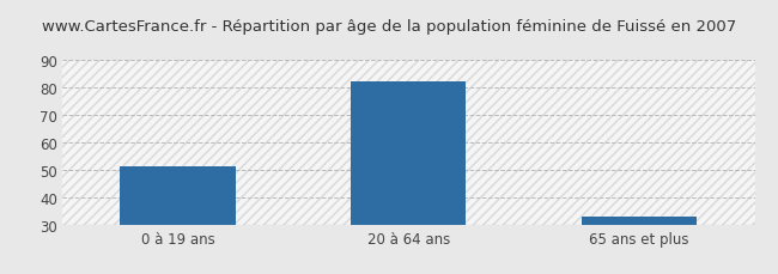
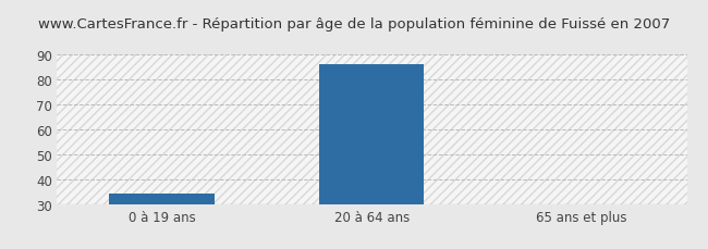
0 à 19 ans: 51 -> 34
20 à 64 ans: 82 -> 86
65 ans et plus: 33 -> 30
